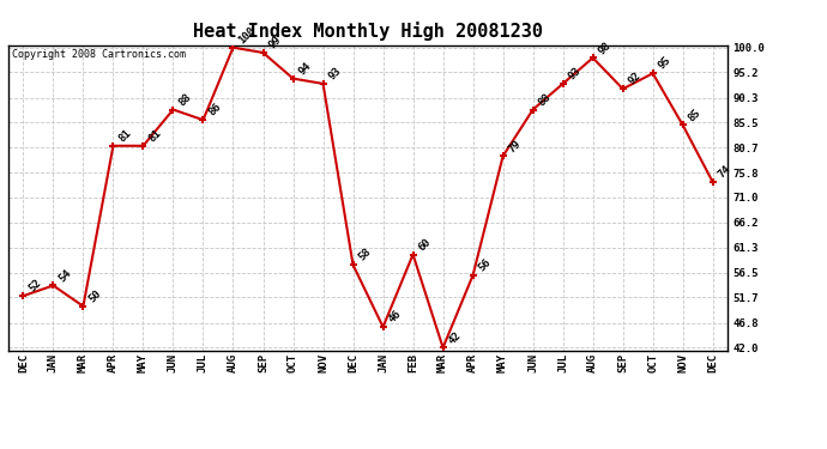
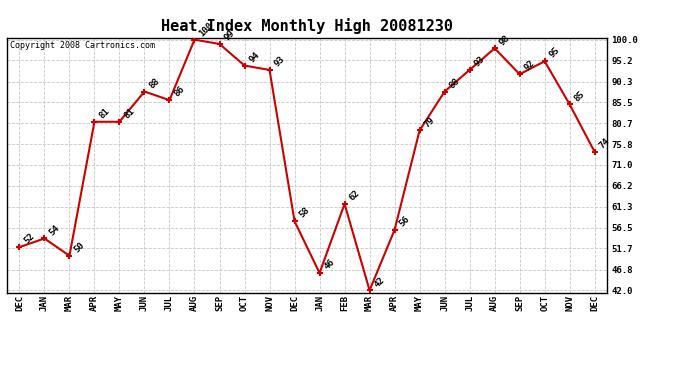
FEB: 60 -> 62
